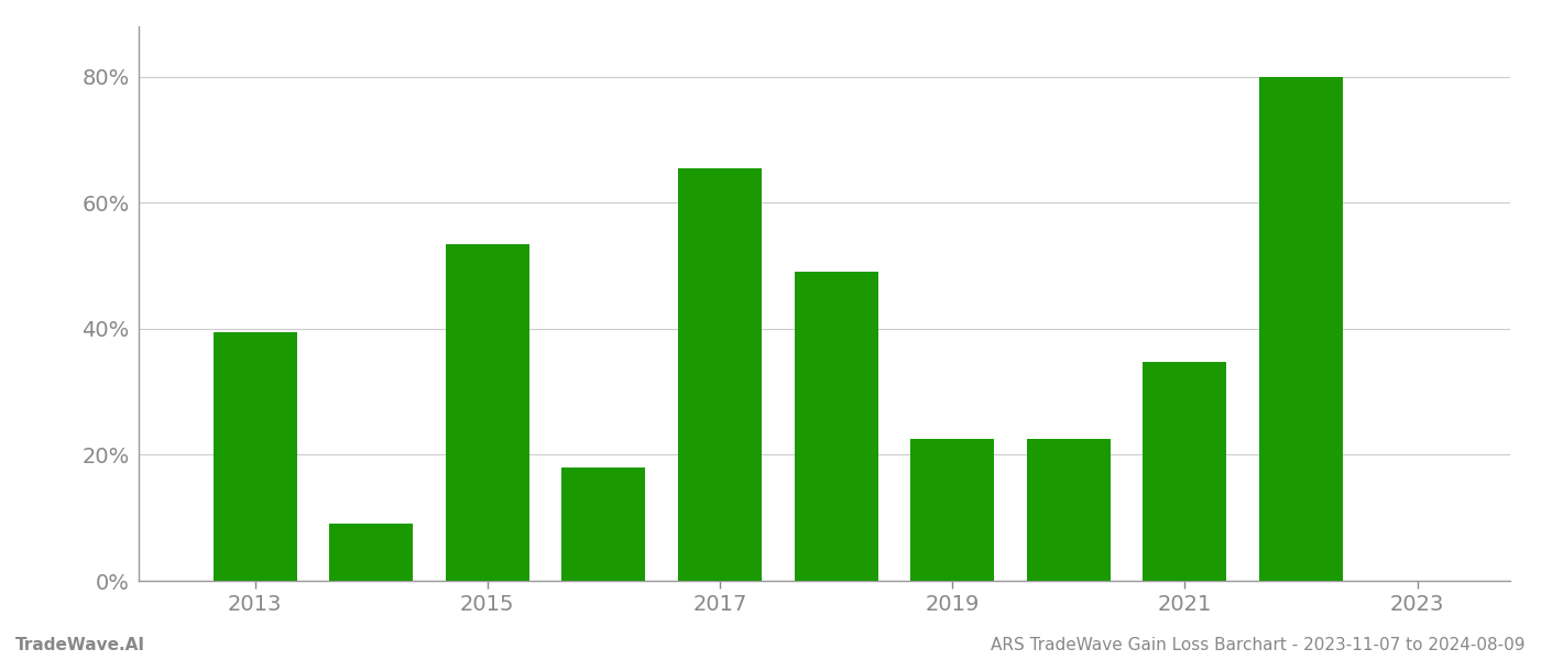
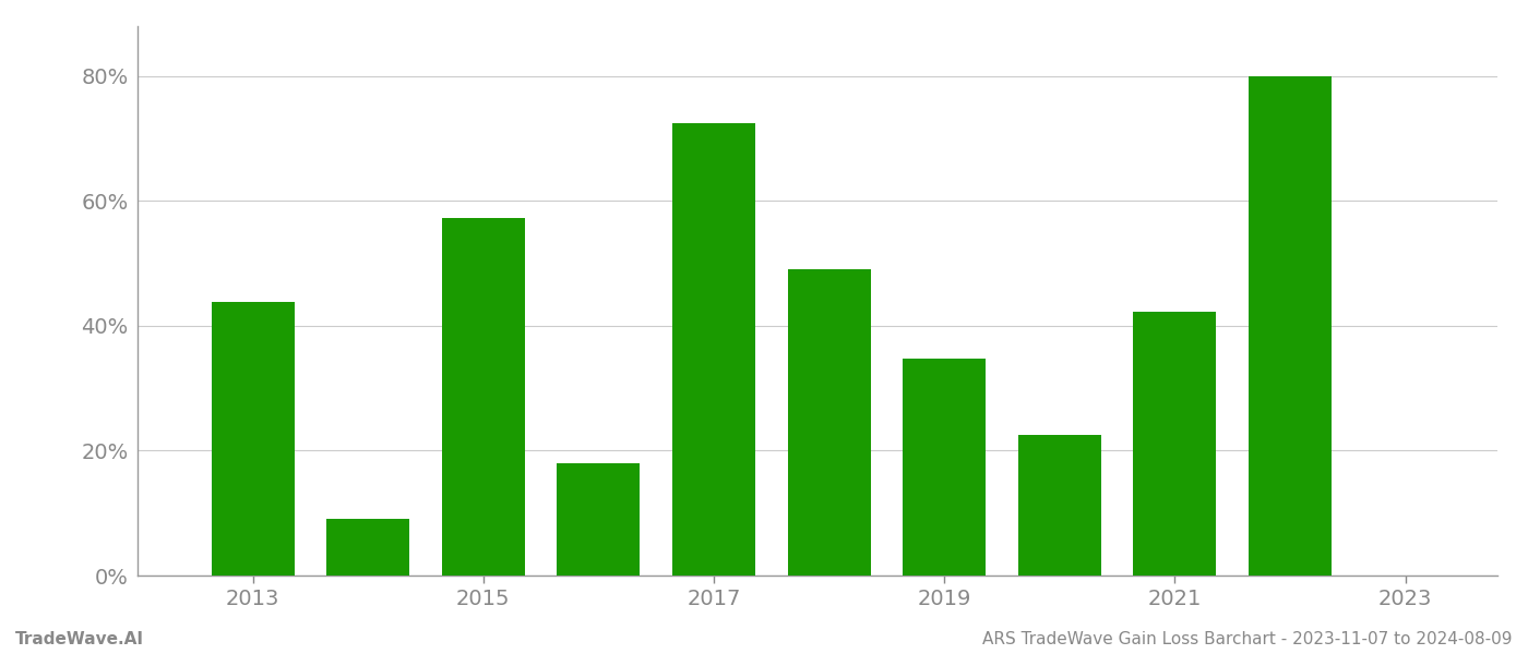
2013: 39.5% -> 43.8%
2015: 53.5% -> 57.2%
2017: 65.5% -> 72.4%
2019: 22.5% -> 34.8%
2021: 34.8% -> 42.2%
